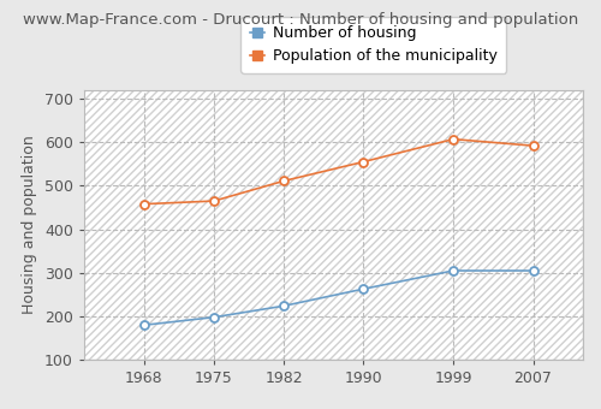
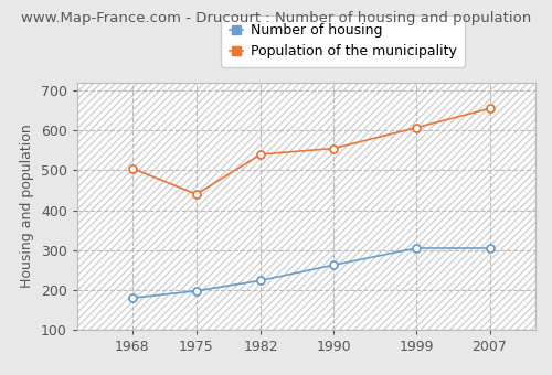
Population of the municipality/1968: 458 -> 505
Population of the municipality/1975: 465 -> 440
Population of the municipality/1982: 511 -> 540
Population of the municipality/2007: 592 -> 655
